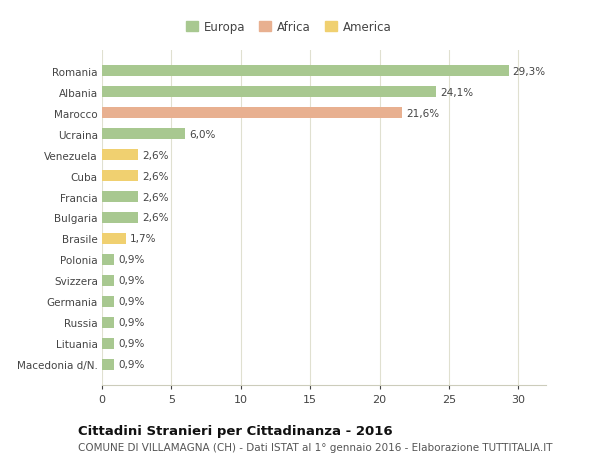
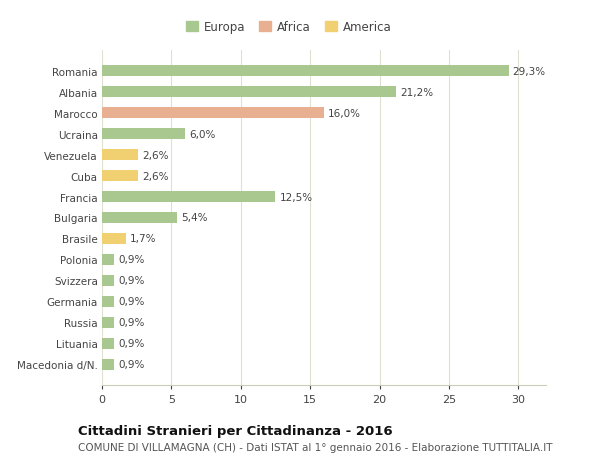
Albania: 24,1% -> 21,2%
Marocco: 21,6% -> 16,0%
Francia: 2,6% -> 12,5%
Bulgaria: 2,6% -> 5,4%
